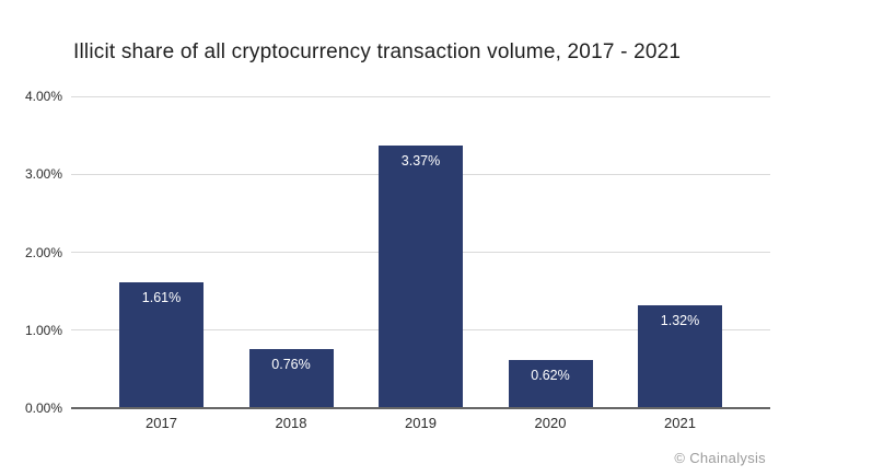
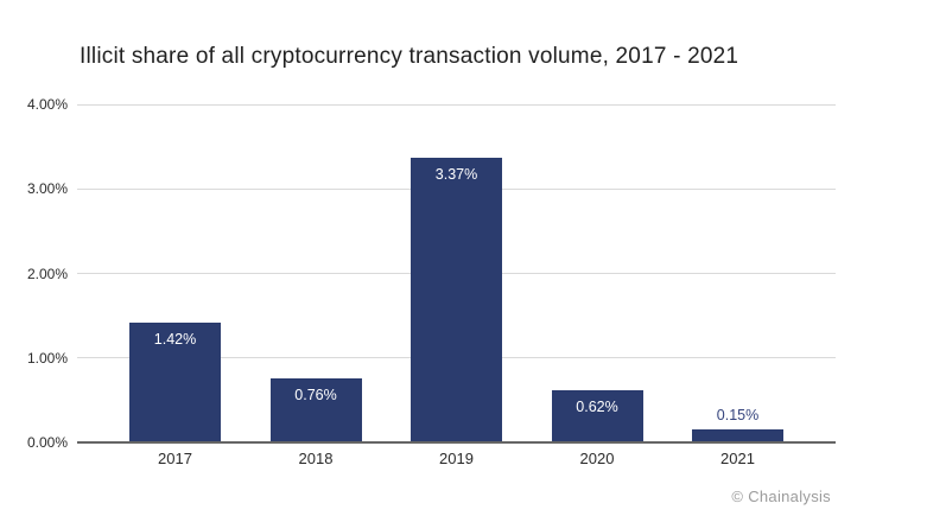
2017: 1.61% -> 1.42%
2021: 1.32% -> 0.15%
